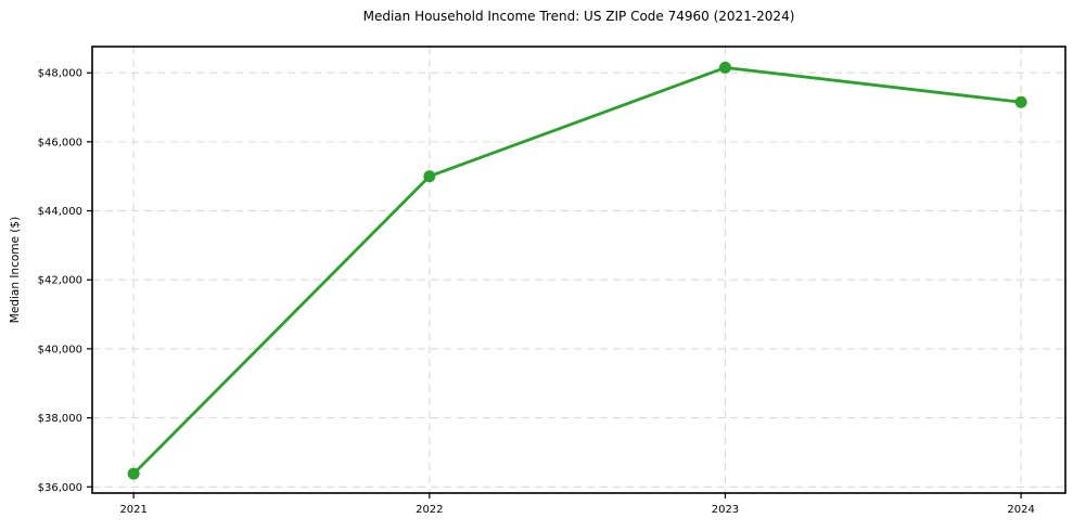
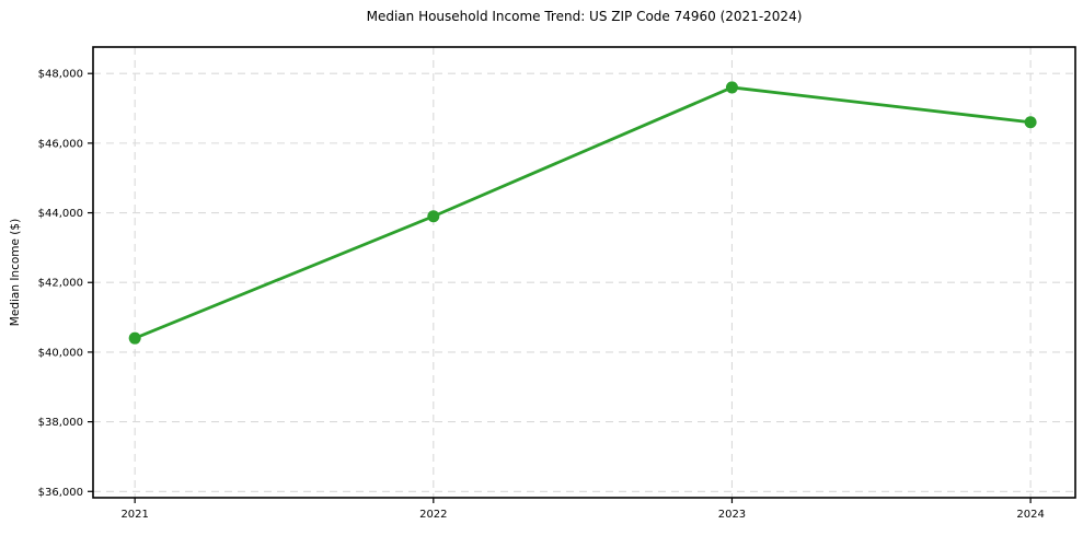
2021: $36400 -> $40400
2022: $45000 -> $43900
2023: $48200 -> $47600
2024: $47200 -> $46600
